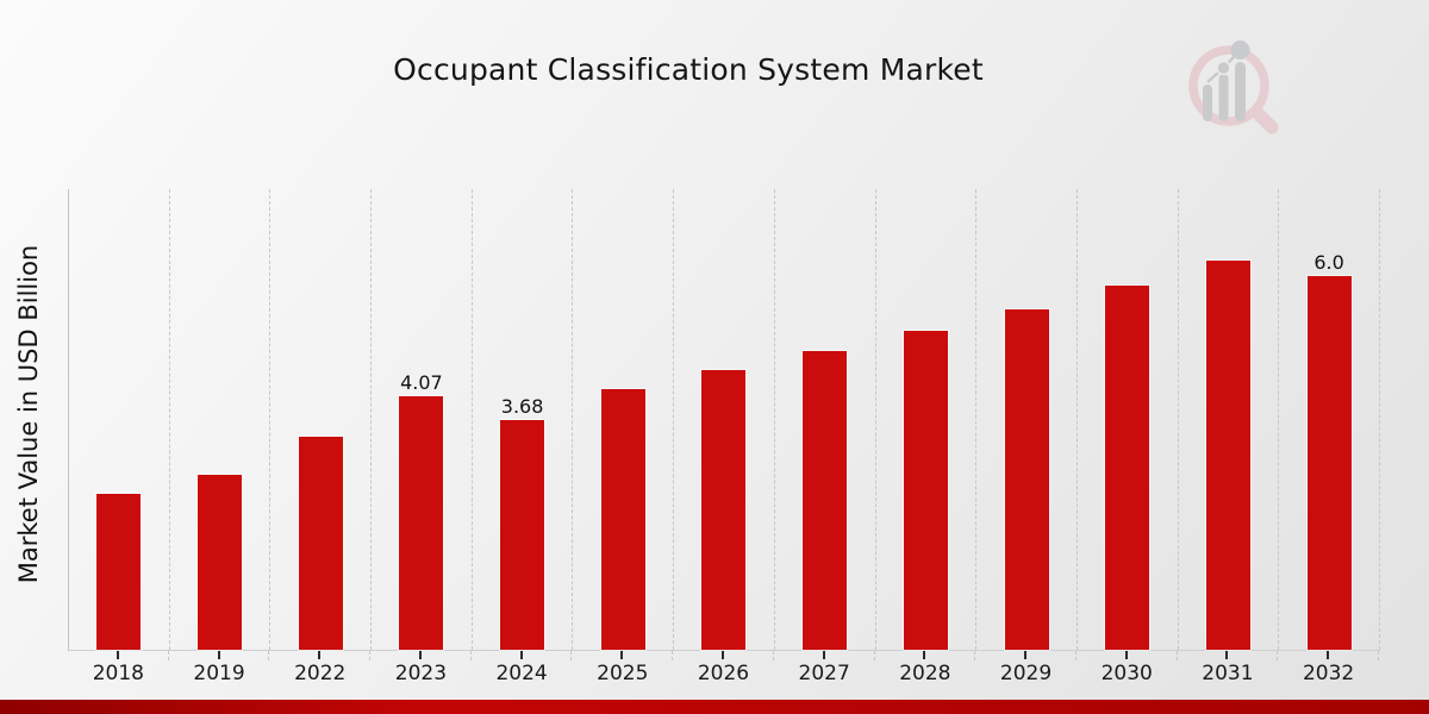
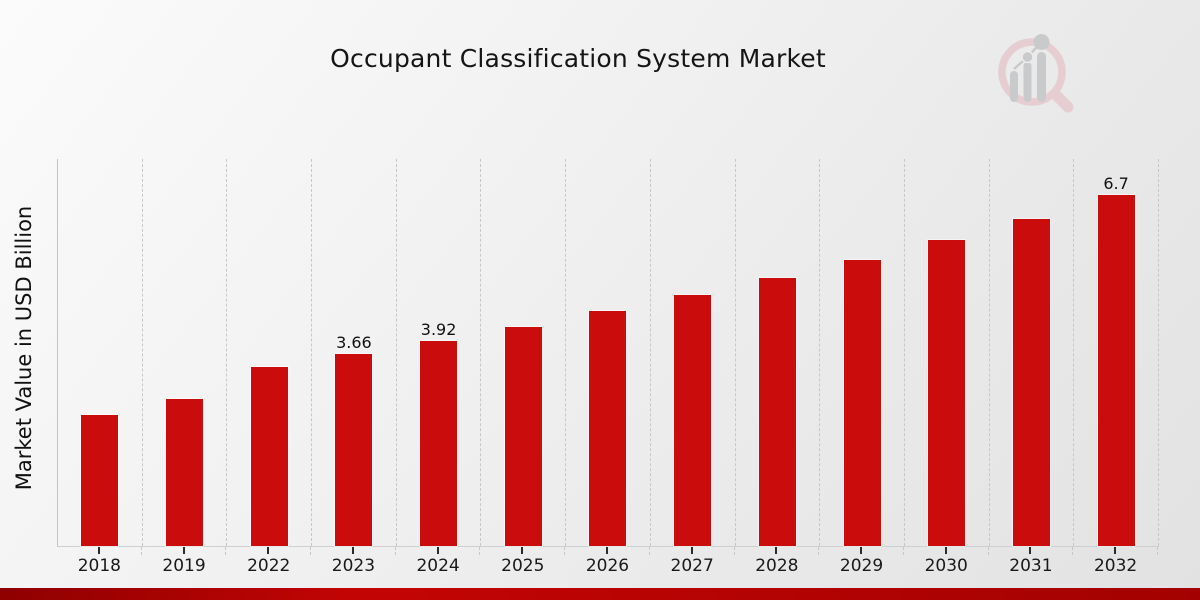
2023: 4.07 -> 3.66
2024: 3.68 -> 3.92
2032: 6.0 -> 6.7
